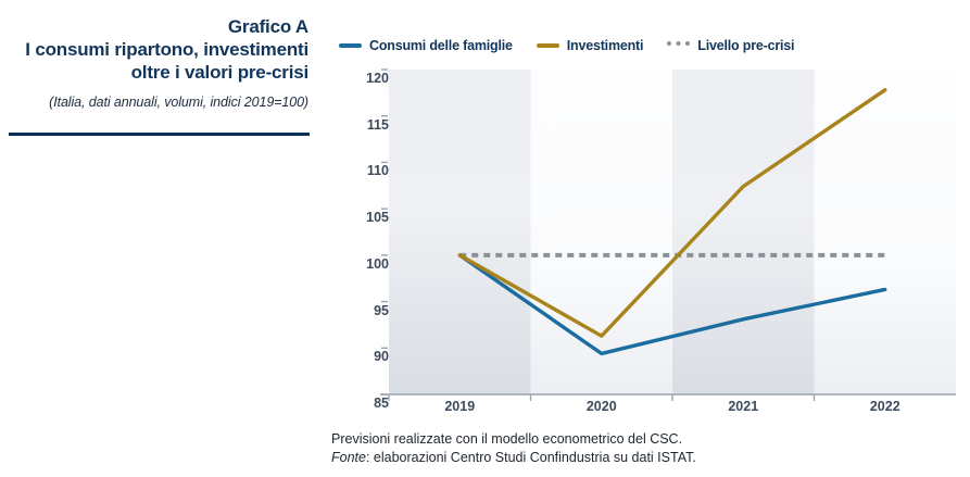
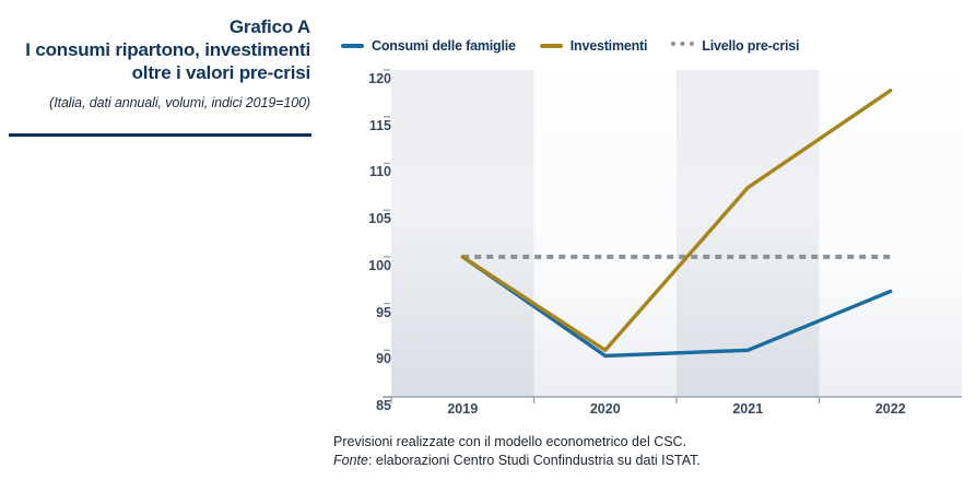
Investimenti/2020: 91 -> 90
Consumi delle famiglie/2021: 93 -> 90
